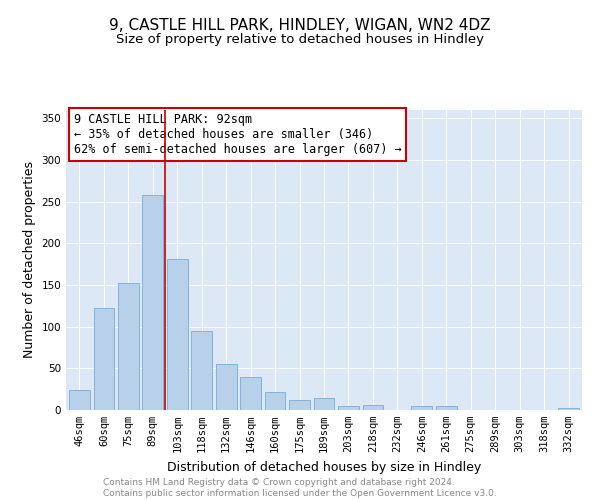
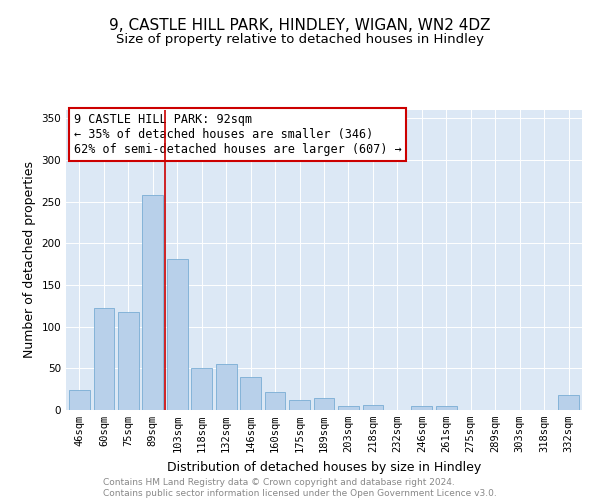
75sqm: 152 -> 118
118sqm: 95 -> 50
332sqm: 2 -> 18
